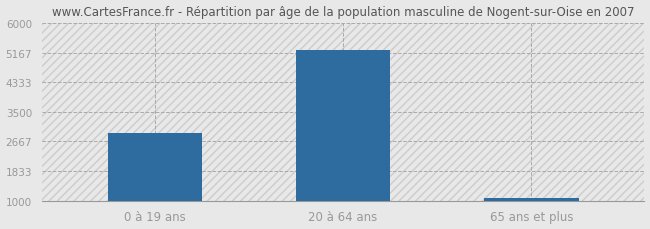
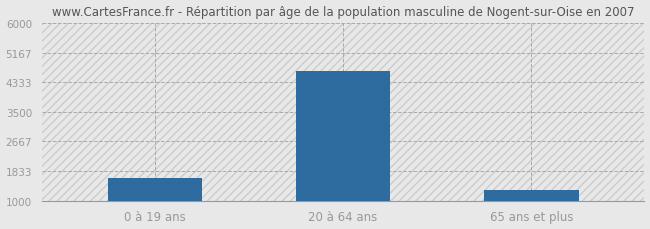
0 à 19 ans: 2900 -> 1650
20 à 64 ans: 5250 -> 4650
65 ans et plus: 1080 -> 1300
